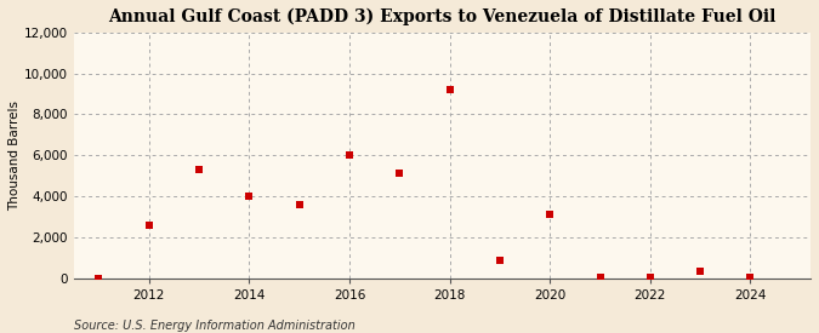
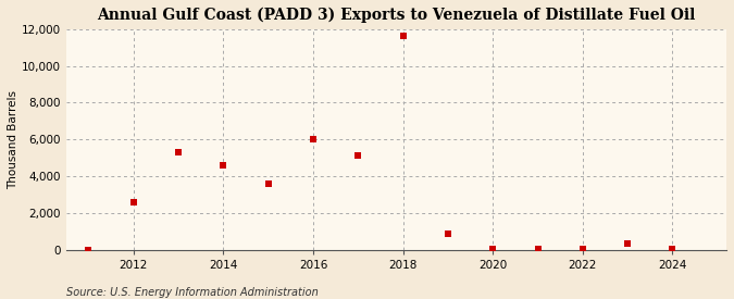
2014: 4,000 -> 4,600
2018: 9,200 -> 11,600
2020: 3,100 -> 0
